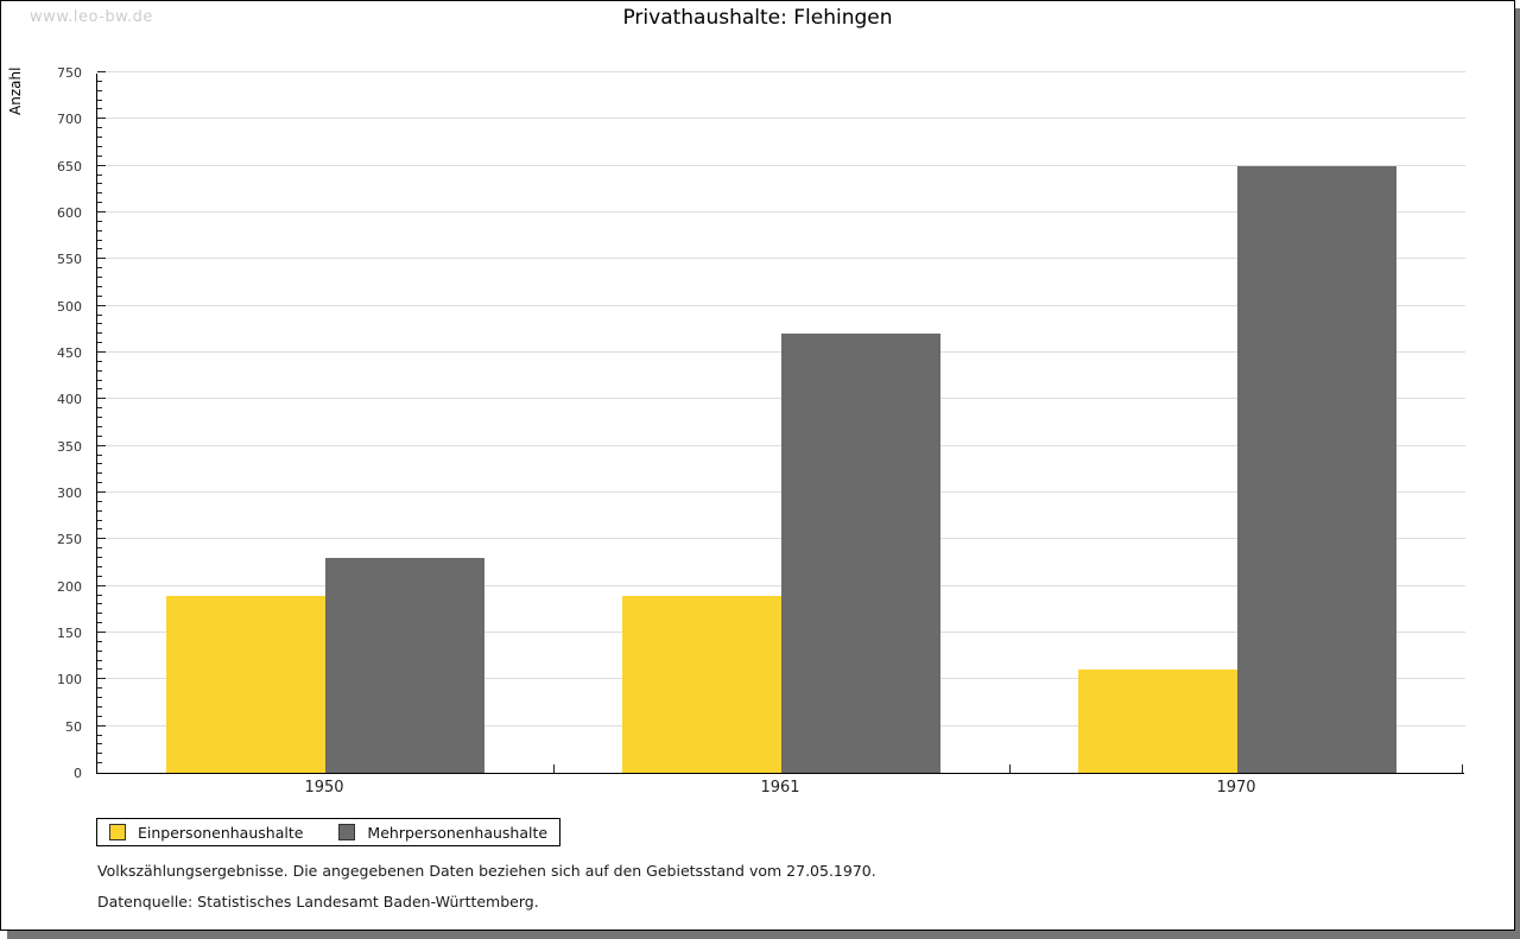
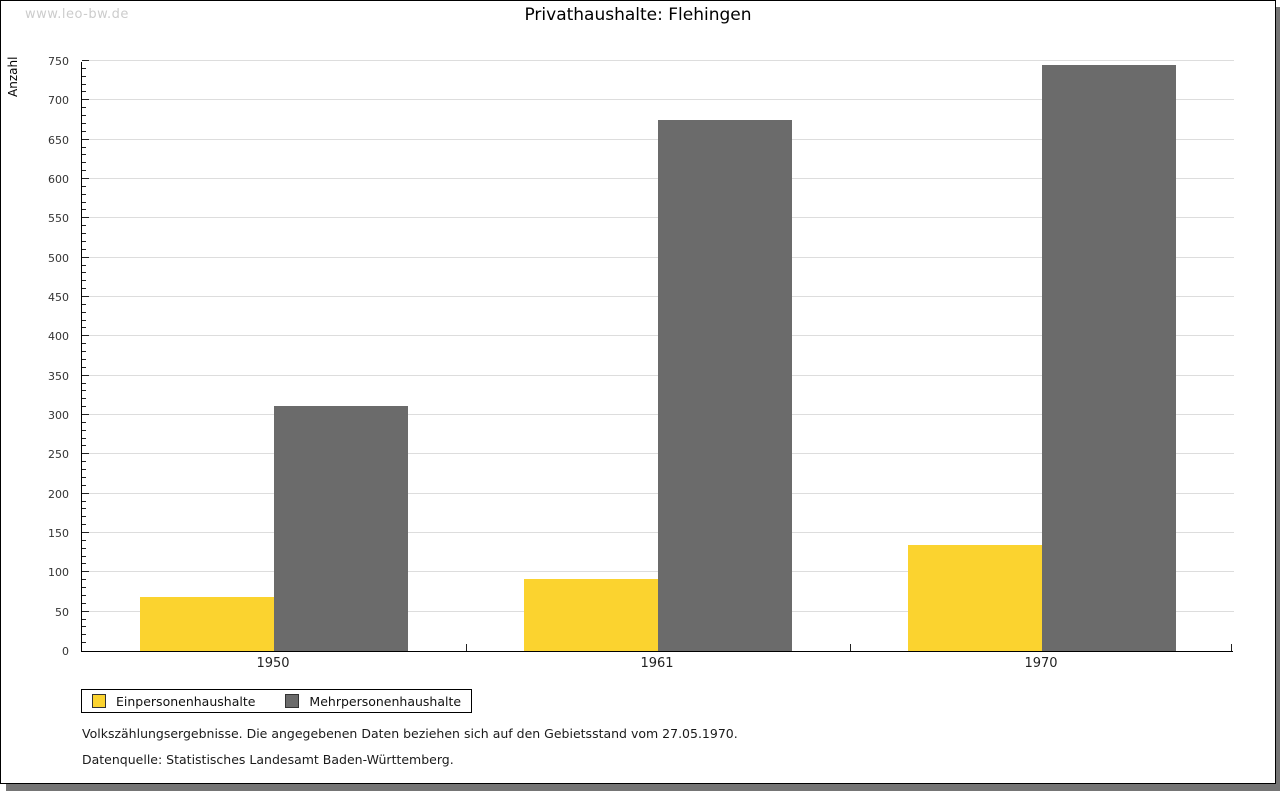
Einpersonenhaushalte/1950: 190 -> 70
Mehrpersonenhaushalte/1950: 230 -> 310
Einpersonenhaushalte/1961: 190 -> 90
Mehrpersonenhaushalte/1961: 470 -> 680
Einpersonenhaushalte/1970: 110 -> 140
Mehrpersonenhaushalte/1970: 650 -> 740
